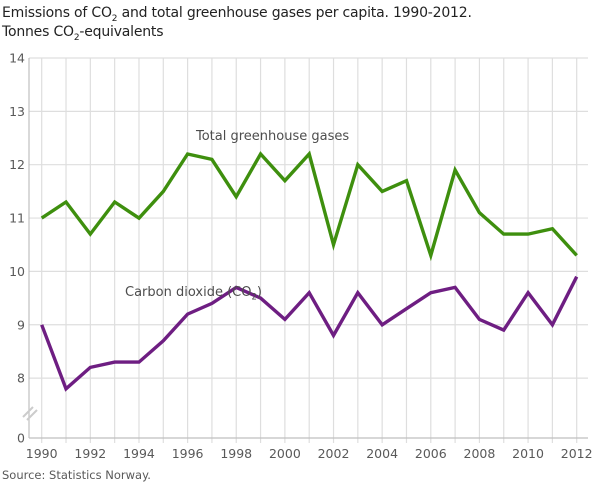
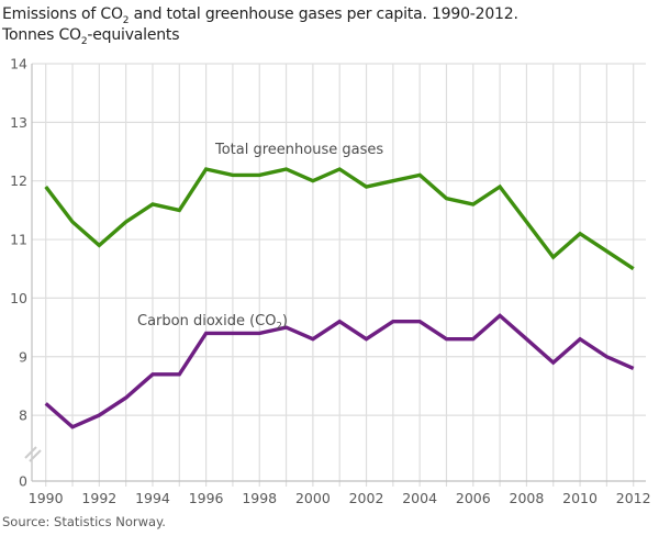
Total greenhouse gases/1990: 11.0 -> 11.9
Carbon dioxide (CO2)/1990: 9.0 -> 8.2
Total greenhouse gases/1992: 10.7 -> 10.9
Carbon dioxide (CO2)/1992: 8.2 -> 8.0
Total greenhouse gases/1994: 11.0 -> 11.6
Carbon dioxide (CO2)/1994: 8.3 -> 8.7
Carbon dioxide (CO2)/1996: 9.2 -> 9.4
Total greenhouse gases/1998: 11.4 -> 12.1
Carbon dioxide (CO2)/1998: 9.7 -> 9.4
Total greenhouse gases/2000: 11.7 -> 12.0
Carbon dioxide (CO2)/2000: 9.1 -> 9.3
Total greenhouse gases/2002: 10.5 -> 11.9
Carbon dioxide (CO2)/2002: 8.8 -> 9.3
Total greenhouse gases/2004: 11.5 -> 12.1
Carbon dioxide (CO2)/2004: 9.0 -> 9.6
Total greenhouse gases/2006: 10.3 -> 11.6
Carbon dioxide (CO2)/2006: 9.6 -> 9.3
Total greenhouse gases/2008: 11.1 -> 11.3
Carbon dioxide (CO2)/2008: 9.1 -> 9.3
Total greenhouse gases/2010: 10.7 -> 11.1
Carbon dioxide (CO2)/2010: 9.6 -> 9.3
Total greenhouse gases/2012: 10.3 -> 10.5
Carbon dioxide (CO2)/2012: 9.9 -> 8.8
